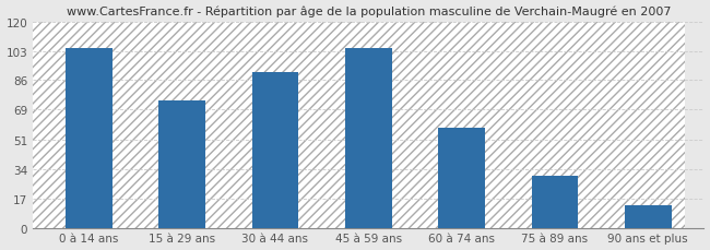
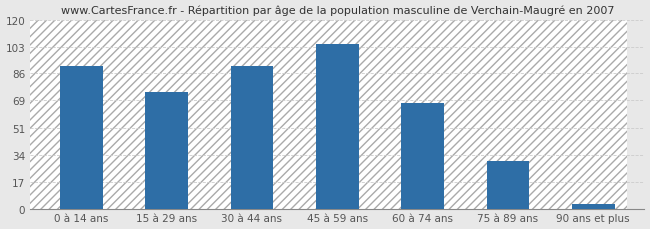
0 à 14 ans: 105 -> 91
60 à 74 ans: 58 -> 67
90 ans et plus: 13 -> 3
